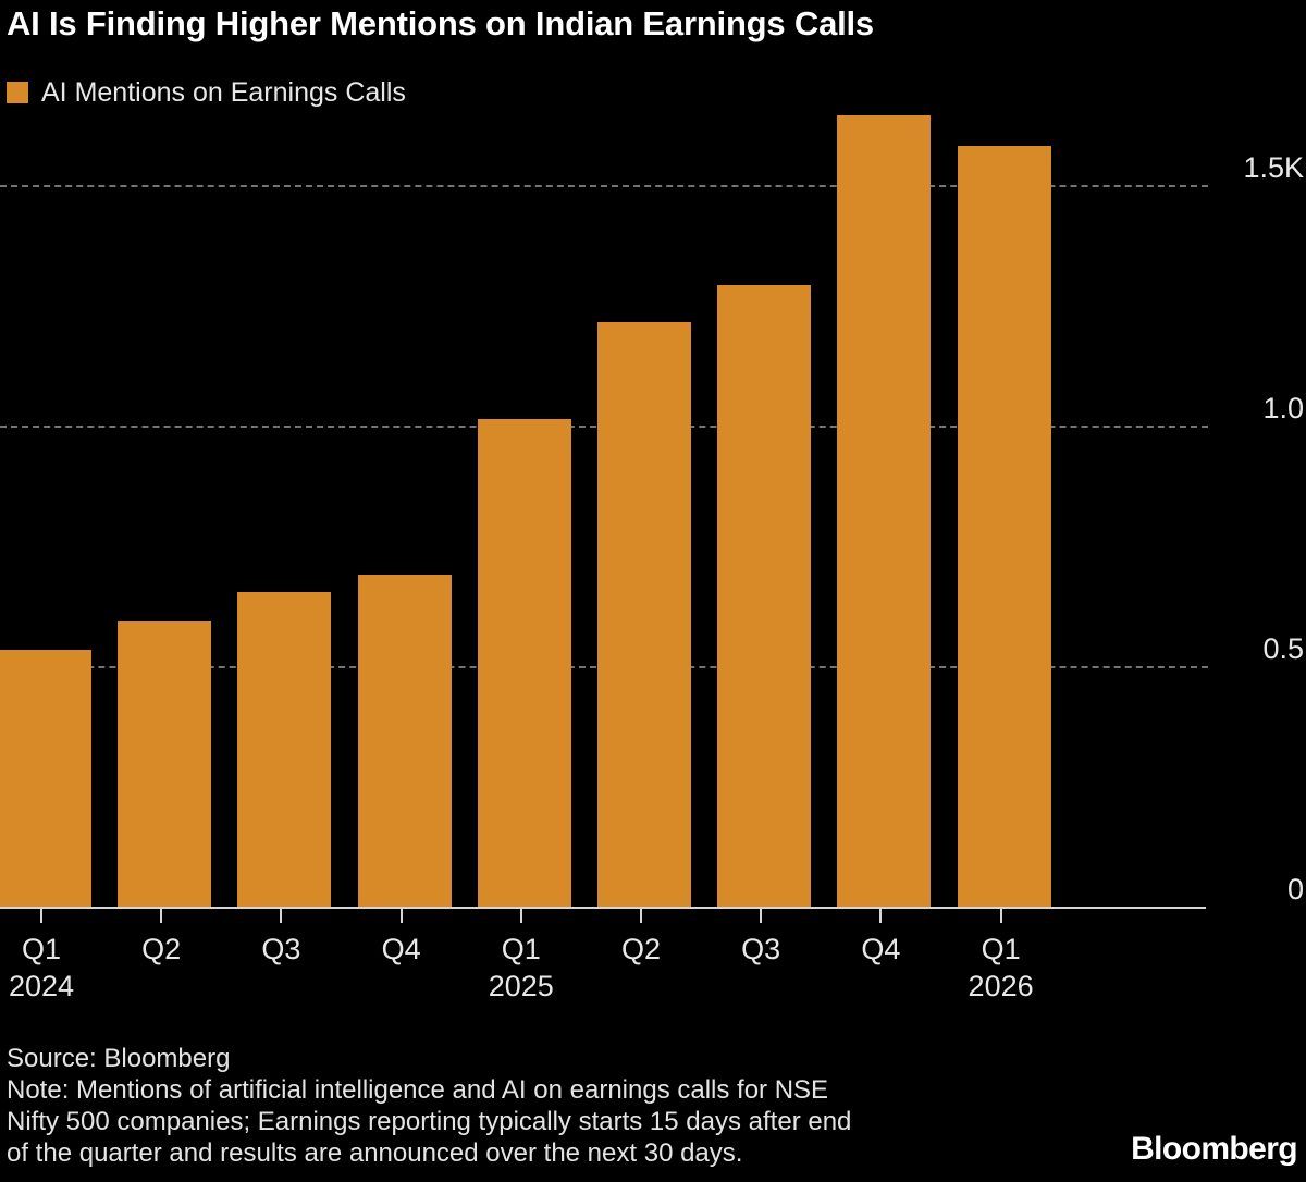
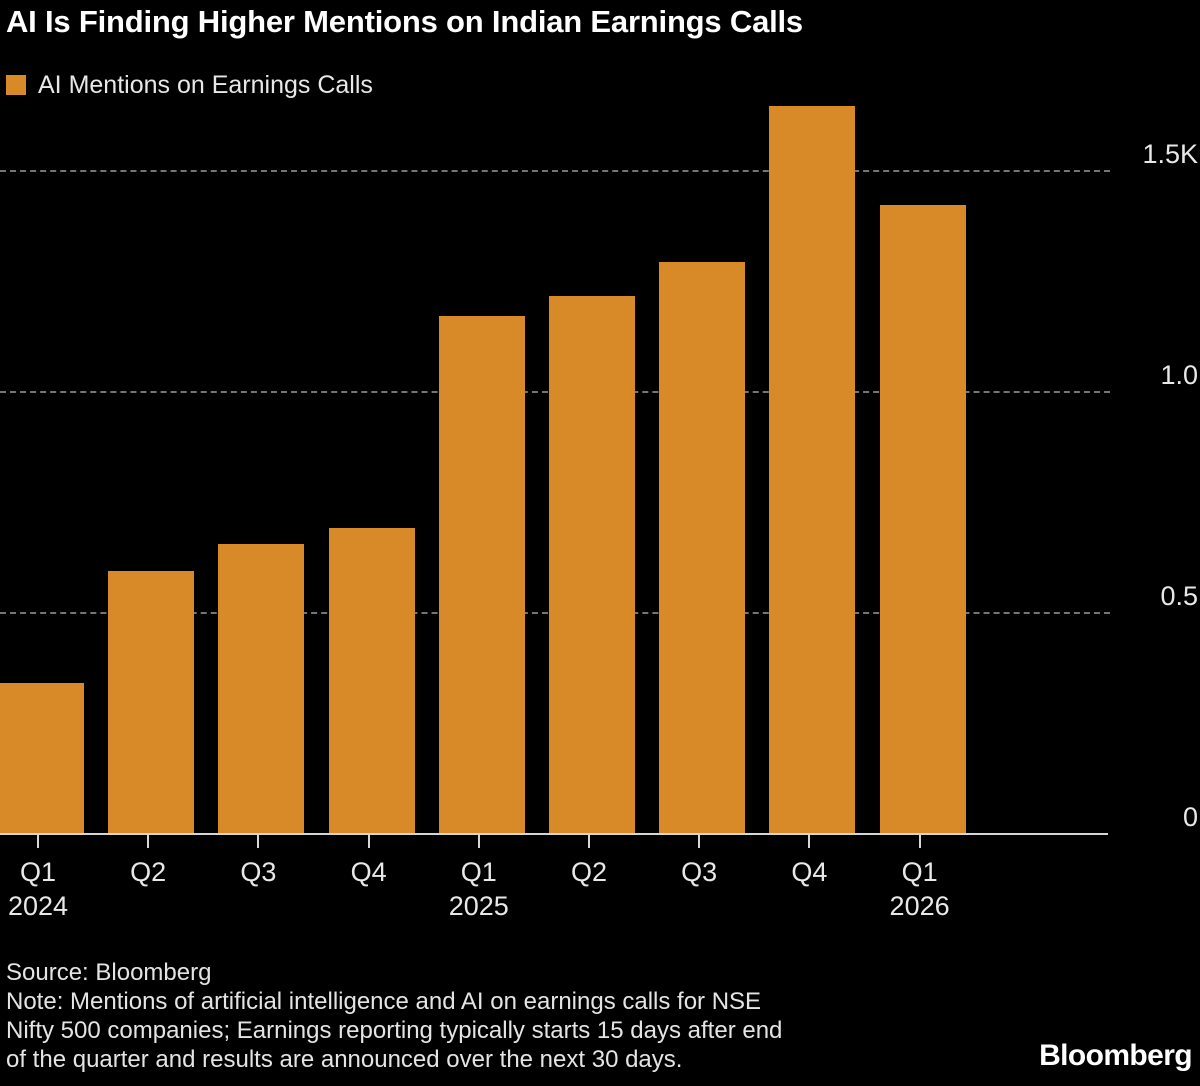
Q1 2024: 0.53K -> 0.34K
Q1 2025: 1.01K -> 1.17K
Q1 2026: 1.58K -> 1.42K
